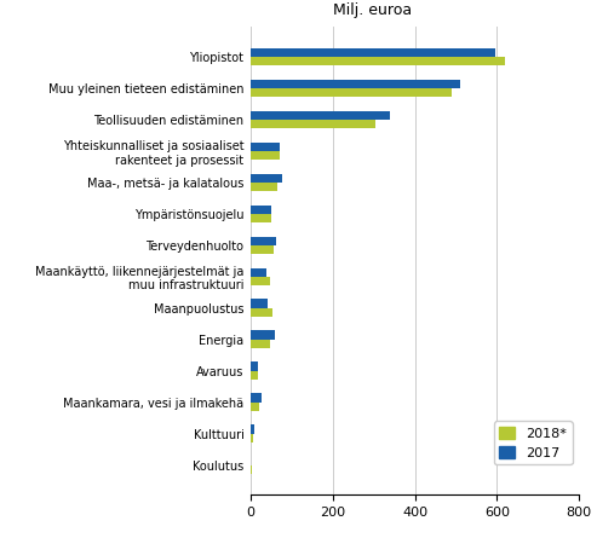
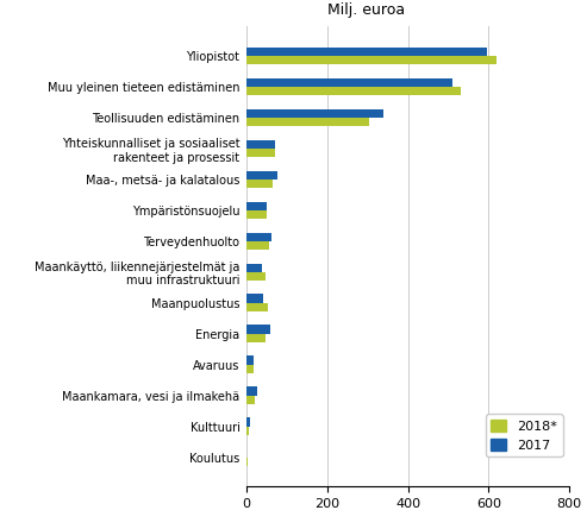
2018*/Muu yleinen tieteen edistäminen: 490 -> 530
